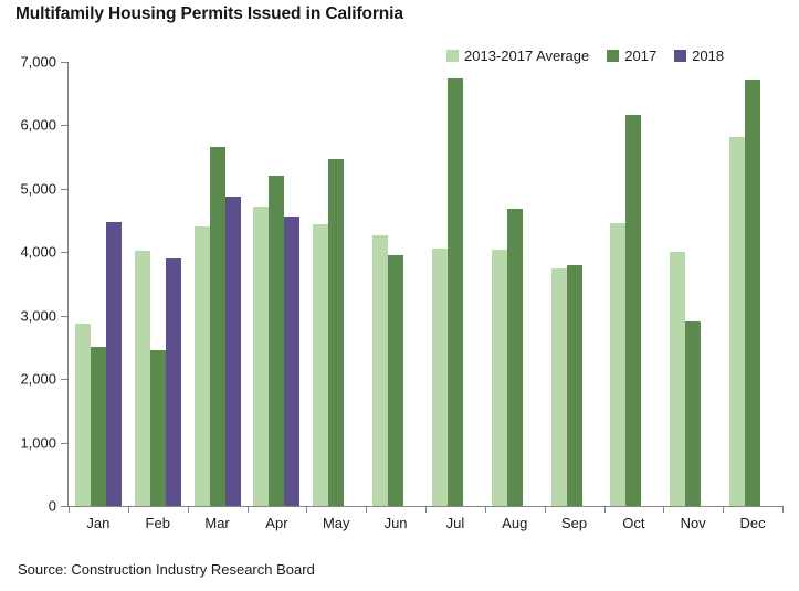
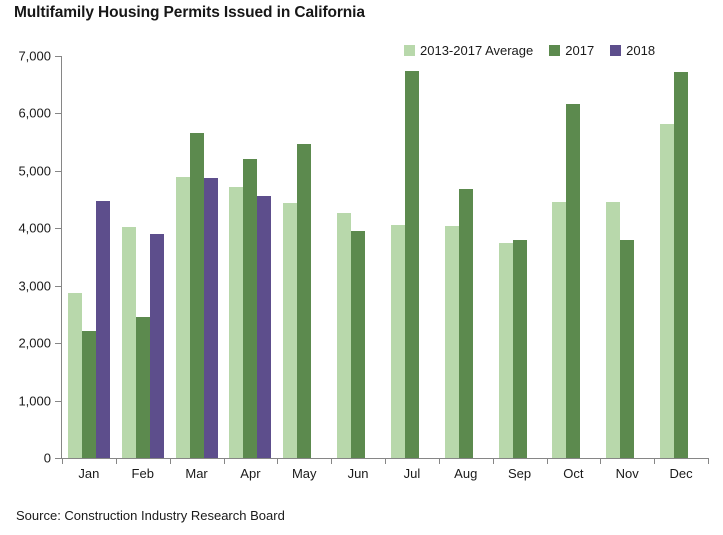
2017/Jan: 2500 -> 2200
2013-2017 Average/Mar: 4400 -> 4900
2013-2017 Average/Nov: 4000 -> 4500
2017/Nov: 2900 -> 3800
